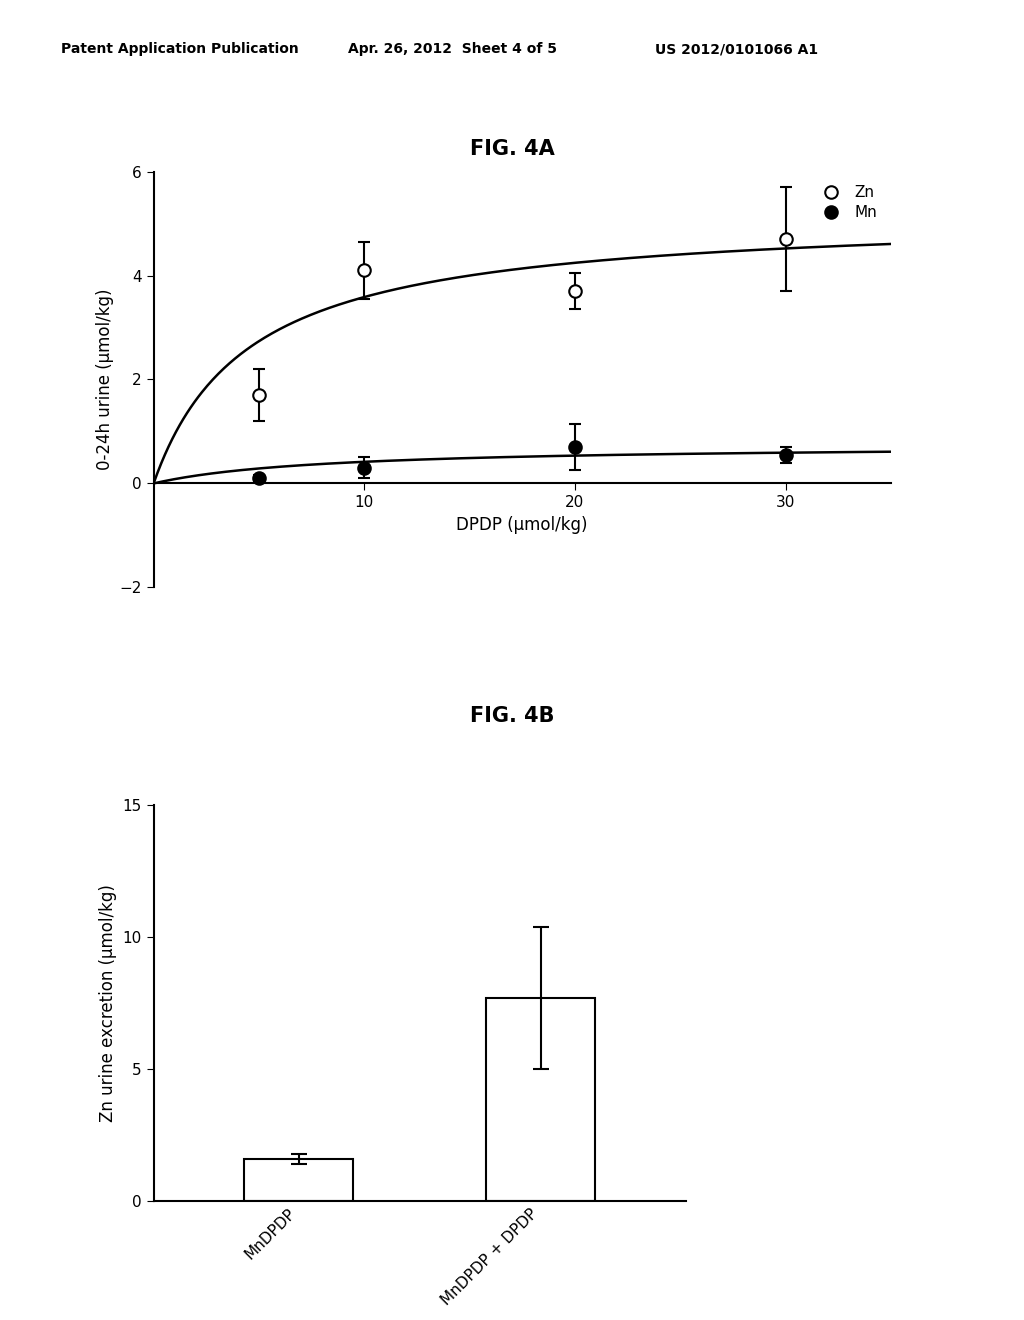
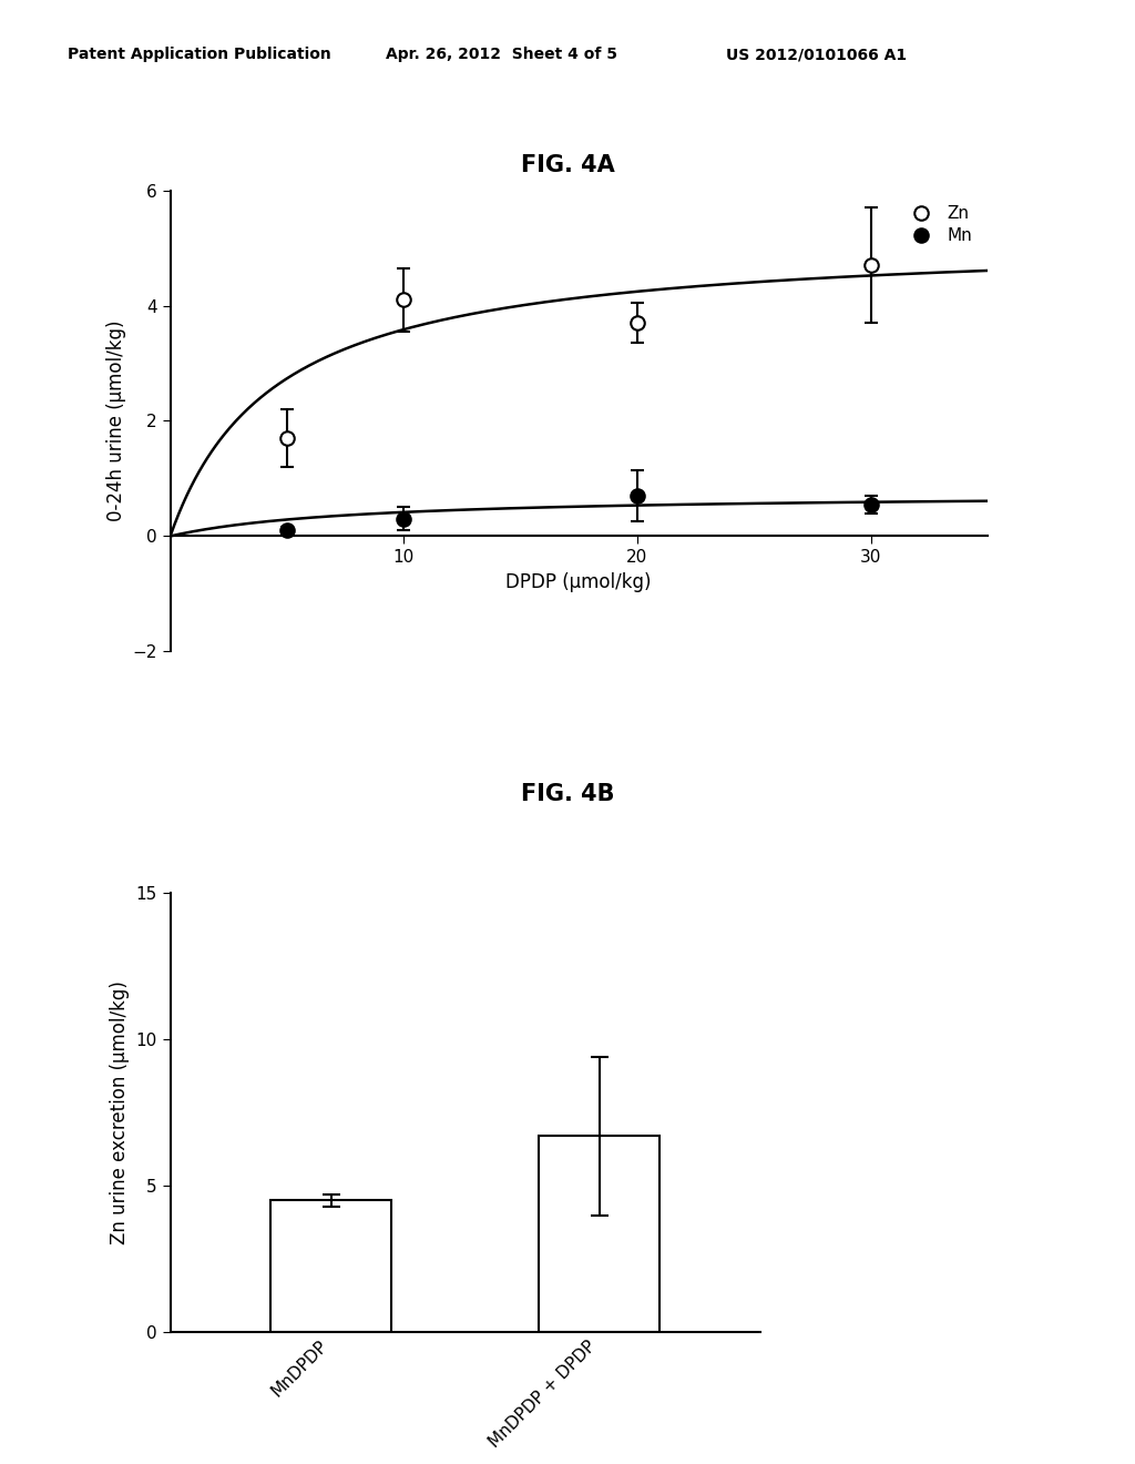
MnDPDP: 1.6 -> 4.5
MnDPDP + DPDP: 7.7 -> 6.7
